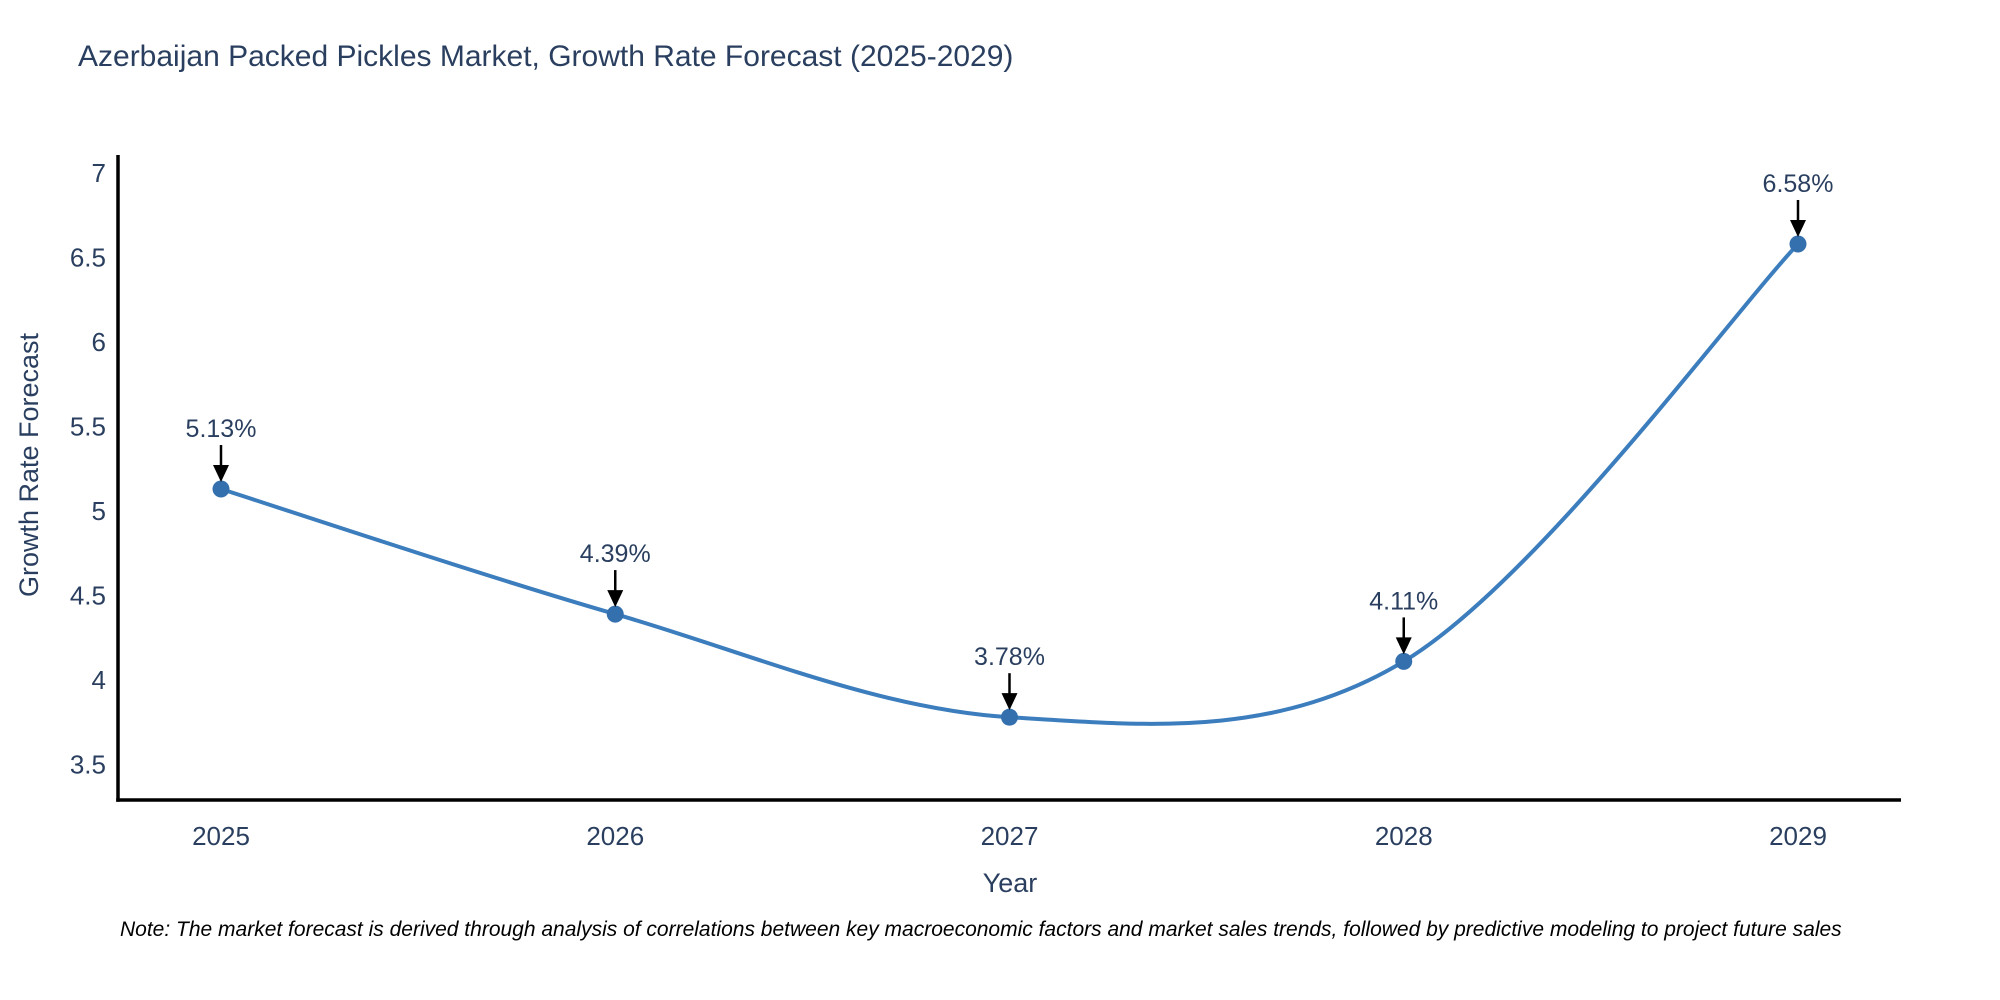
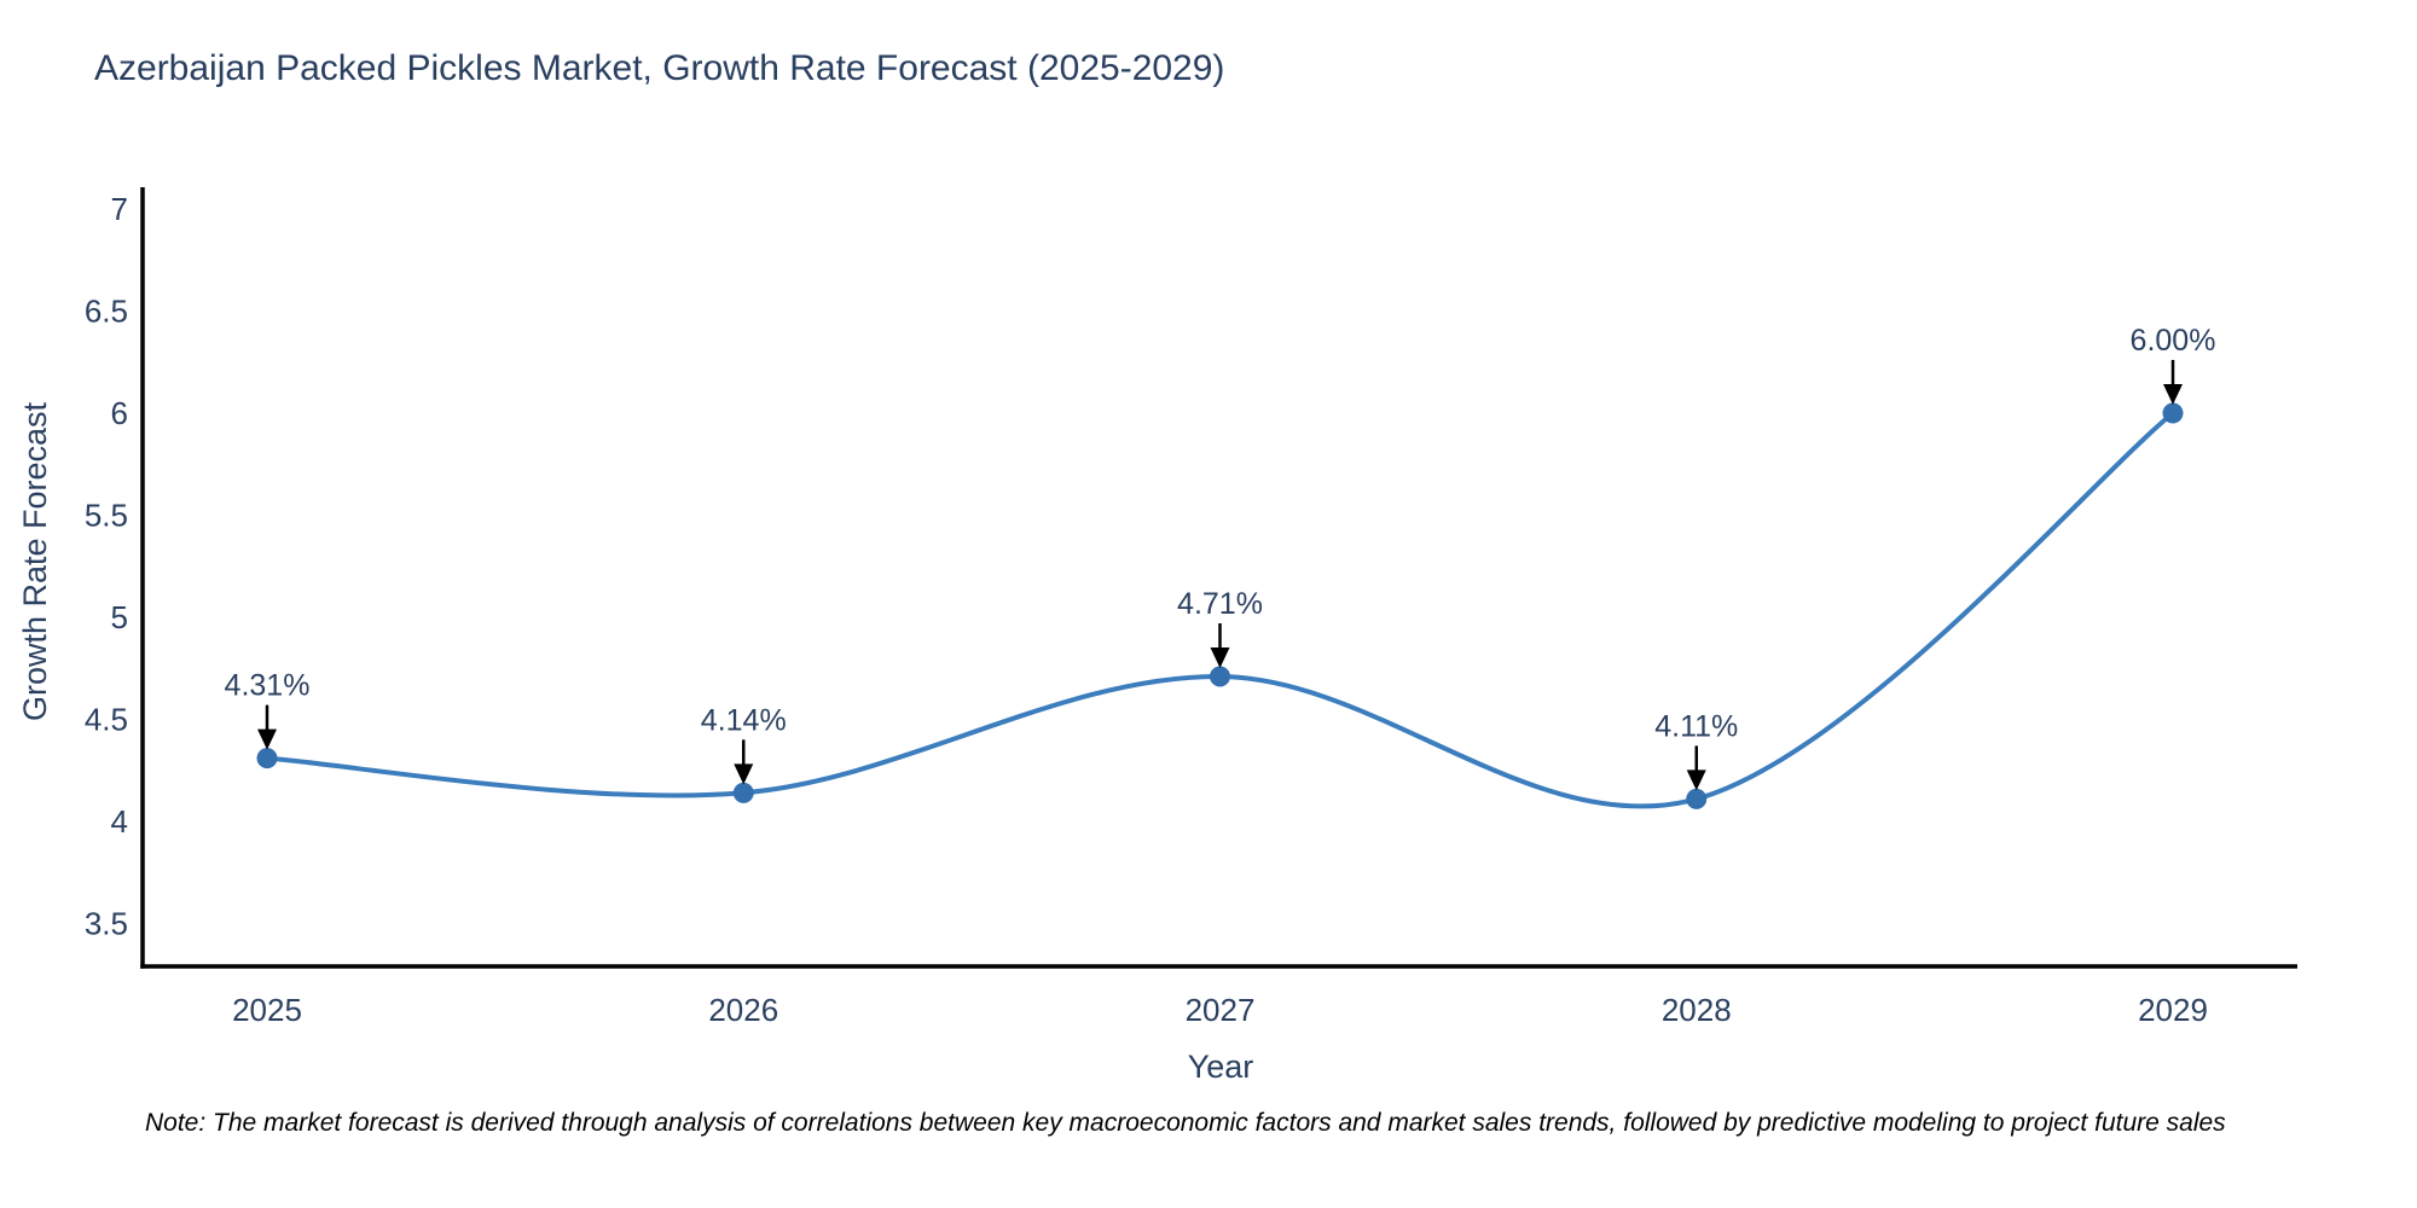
2025: 5.13% -> 4.31%
2026: 4.39% -> 4.14%
2027: 3.78% -> 4.71%
2029: 6.58% -> 6.00%
